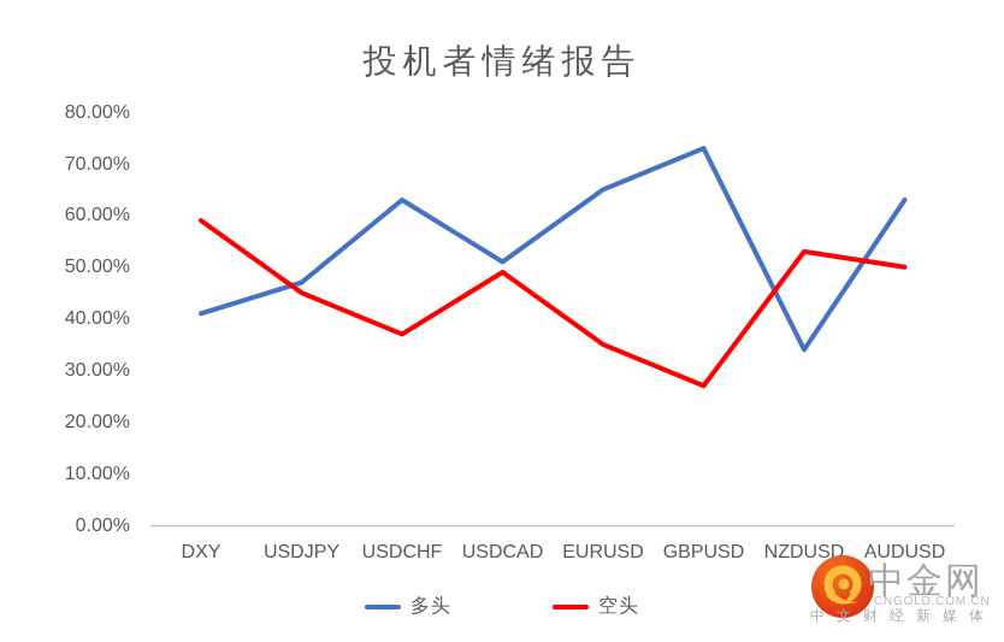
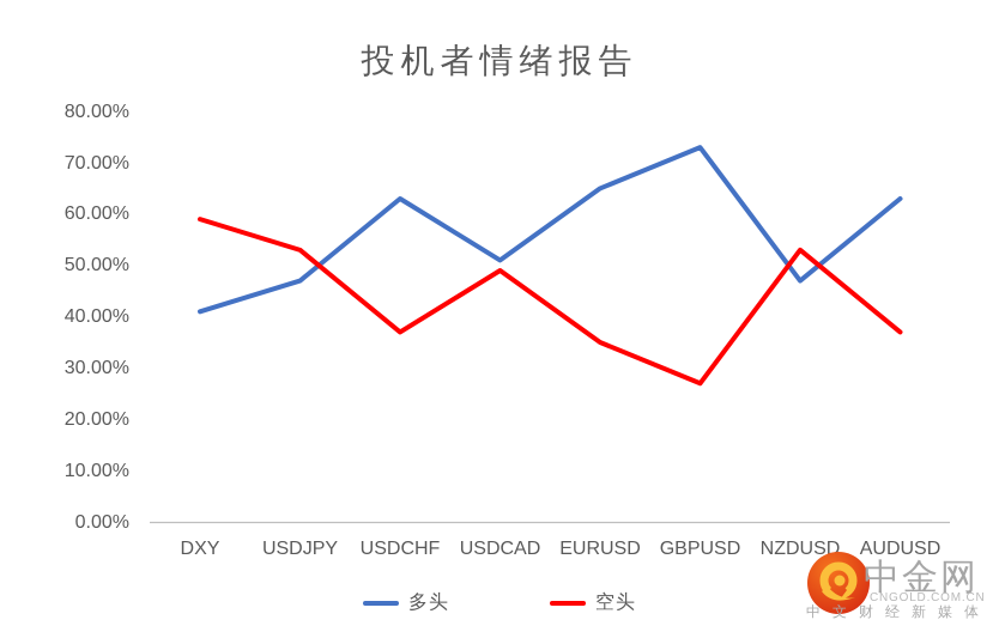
空头/USDJPY: 45% -> 53%
多头/NZDUSD: 34% -> 47%
空头/AUDUSD: 50% -> 37%
